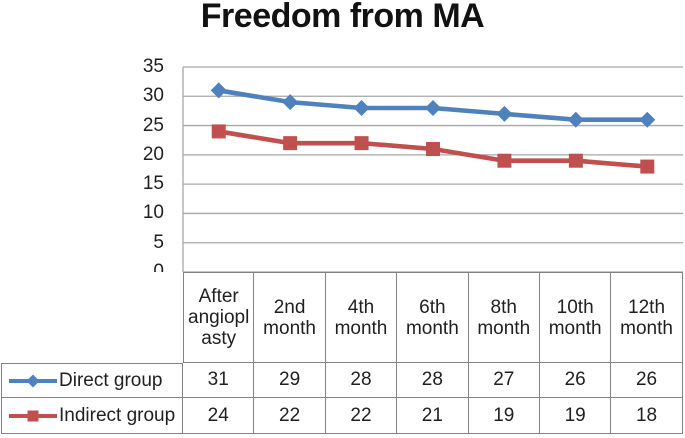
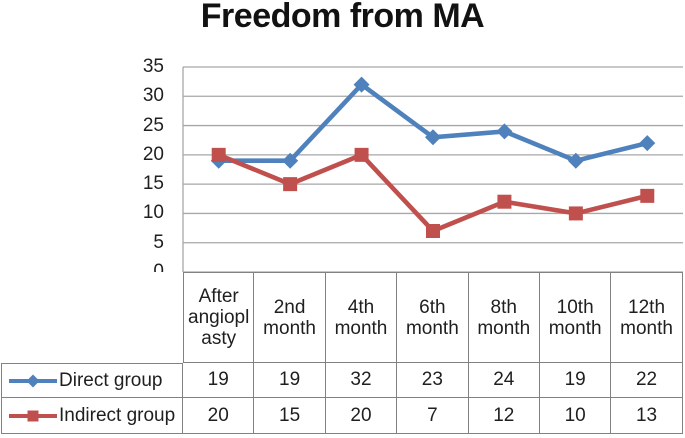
Direct group/After angioplasty: 31 -> 19
Indirect group/After angioplasty: 24 -> 20
Direct group/2nd month: 29 -> 19
Indirect group/2nd month: 22 -> 15
Direct group/4th month: 28 -> 32
Indirect group/4th month: 22 -> 20
Direct group/6th month: 28 -> 23
Indirect group/6th month: 21 -> 7
Direct group/8th month: 27 -> 24
Indirect group/8th month: 19 -> 12
Direct group/10th month: 26 -> 19
Indirect group/10th month: 19 -> 10
Direct group/12th month: 26 -> 22
Indirect group/12th month: 18 -> 13
